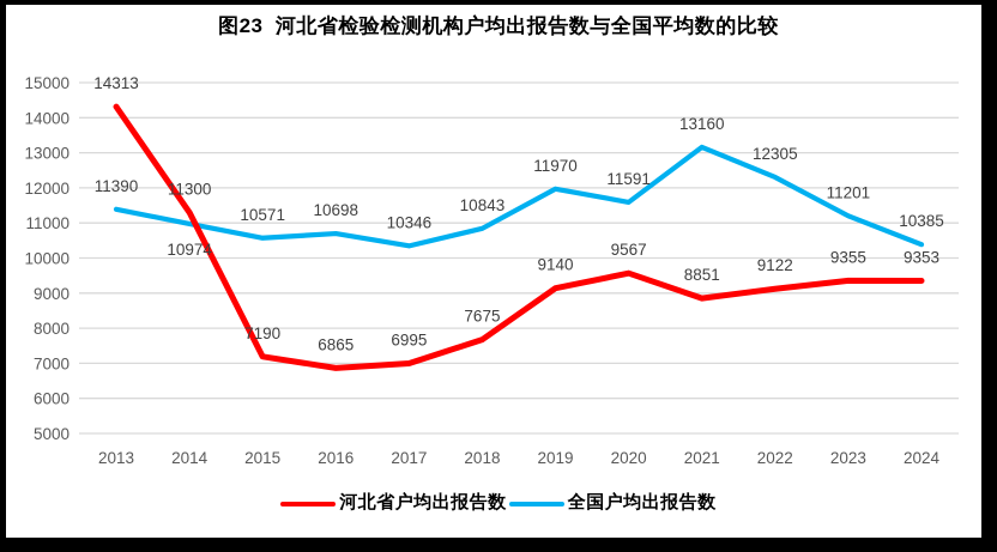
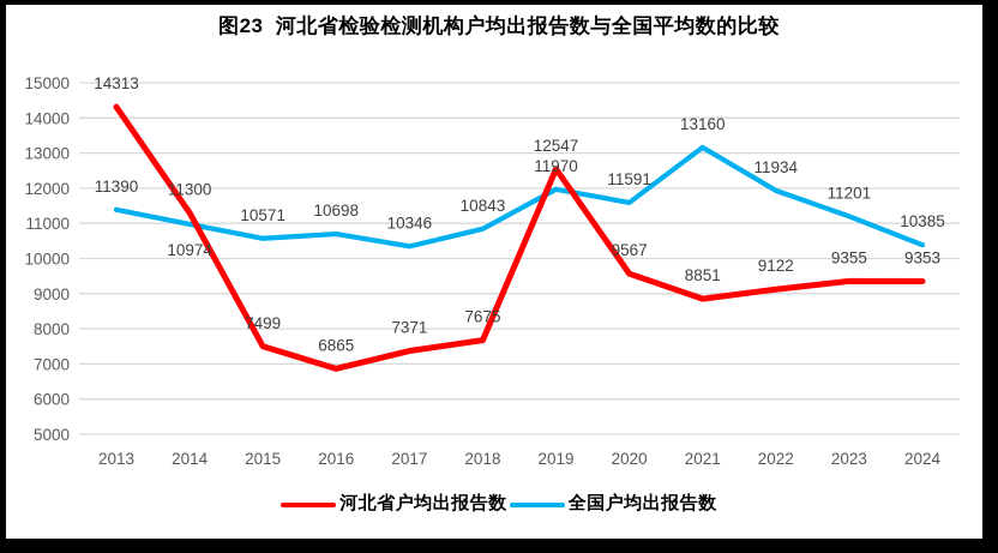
河北省户均出报告数/2015: 7190 -> 7499
河北省户均出报告数/2017: 6995 -> 7371
河北省户均出报告数/2019: 9140 -> 12547
全国户均出报告数/2022: 12305 -> 11934
